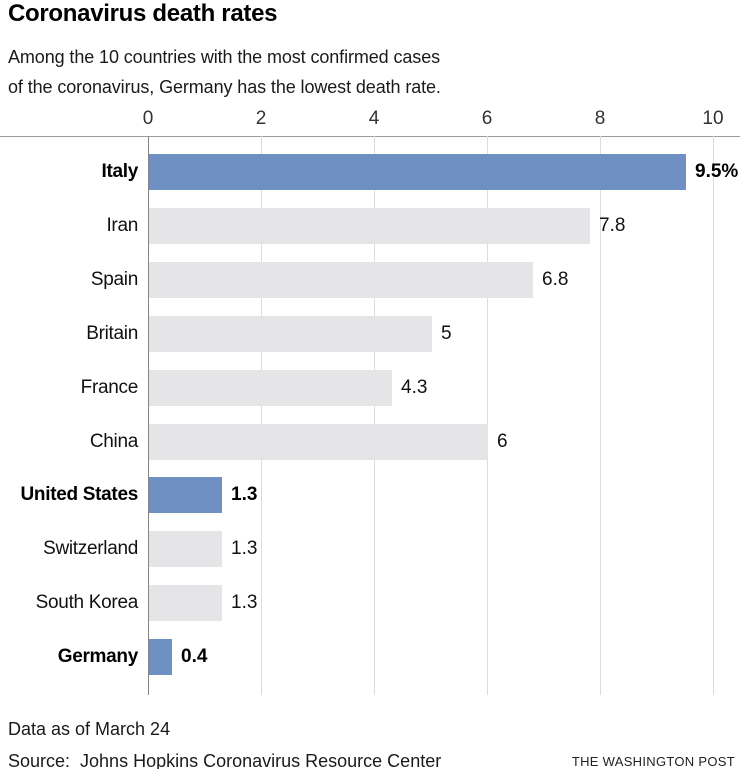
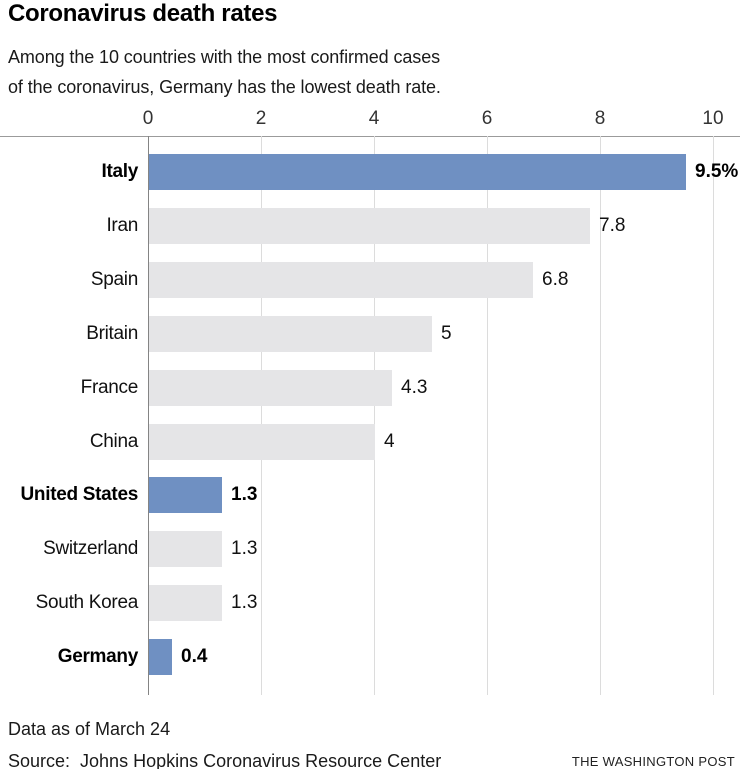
China: 6 -> 4
